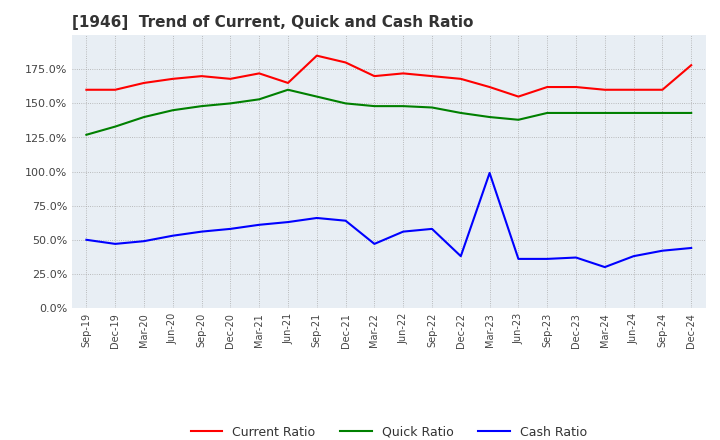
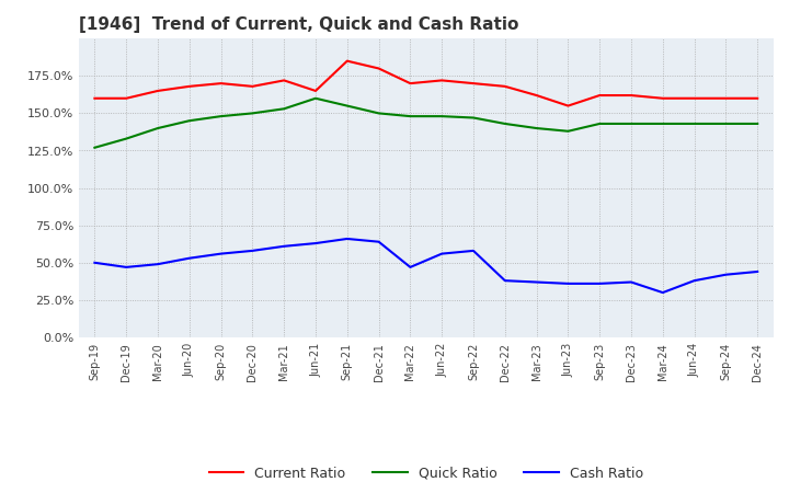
Cash Ratio/Mar-23: 99% -> 37%
Current Ratio/Dec-24: 178% -> 160%
